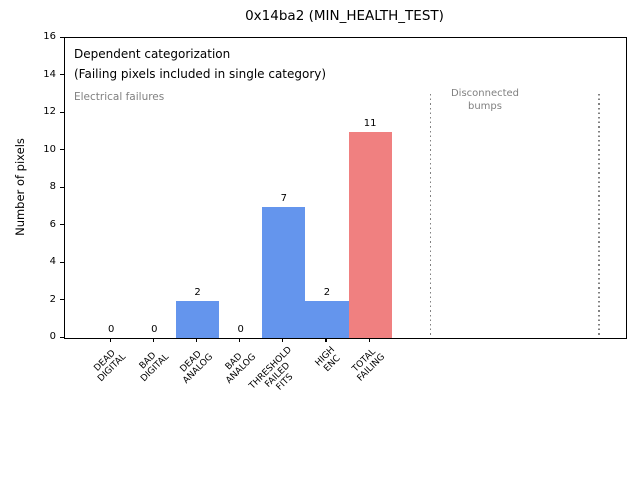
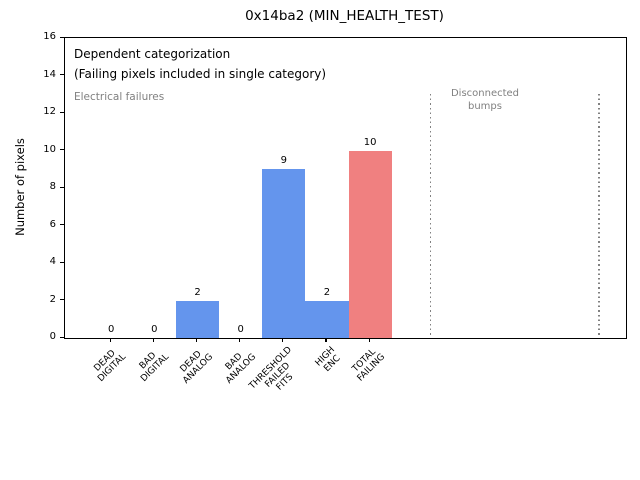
THRESHOLD FAILED FITS: 7 -> 9
TOTAL FAILING: 11 -> 10
